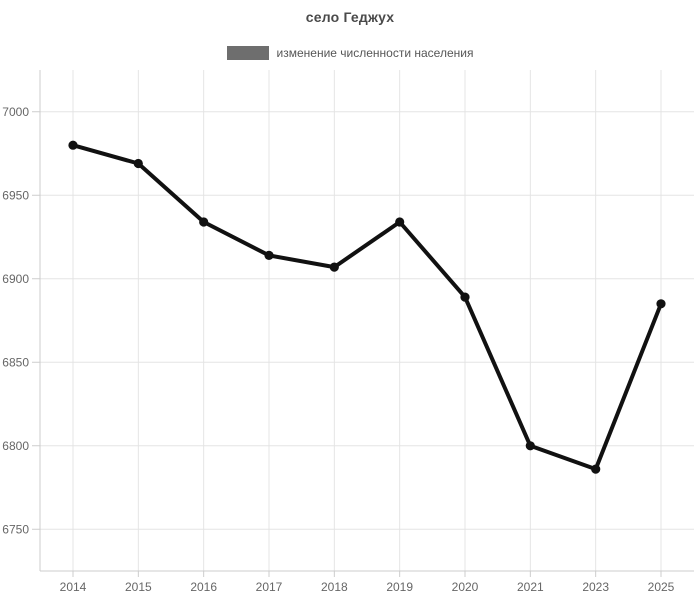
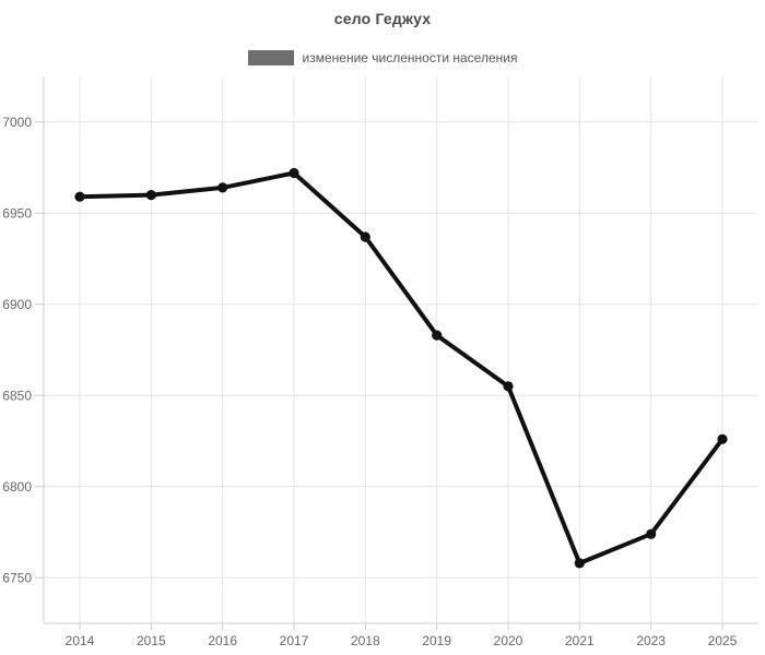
2014: 6980 -> 6959
2015: 6969 -> 6960
2016: 6934 -> 6964
2017: 6914 -> 6972
2018: 6907 -> 6937
2019: 6934 -> 6883
2020: 6889 -> 6855
2021: 6800 -> 6758
2023: 6786 -> 6774
2025: 6885 -> 6826
